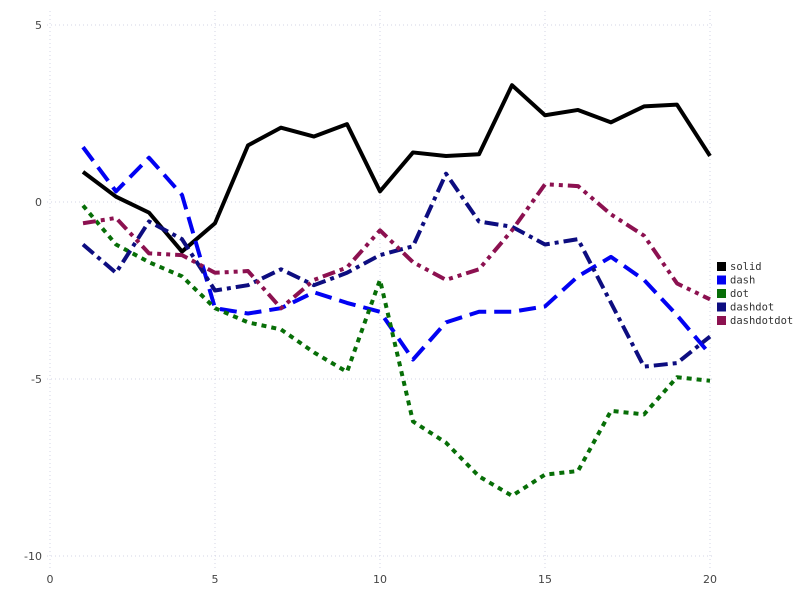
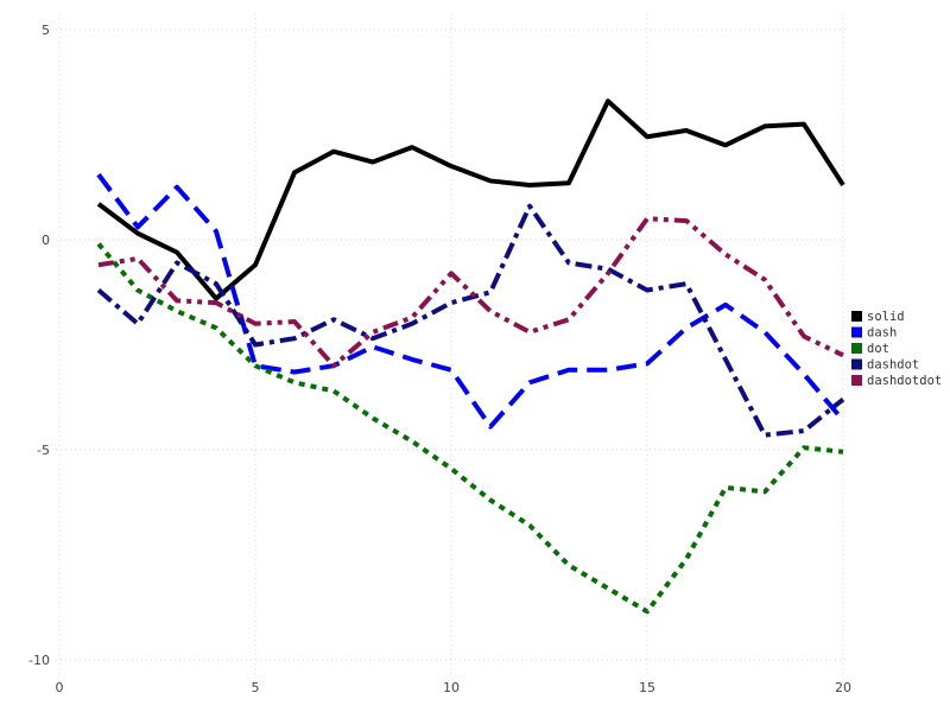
solid/10: 0.3 -> 1.8
dot/10: -2.2 -> -5.5
dot/15: -7.7 -> -8.8
